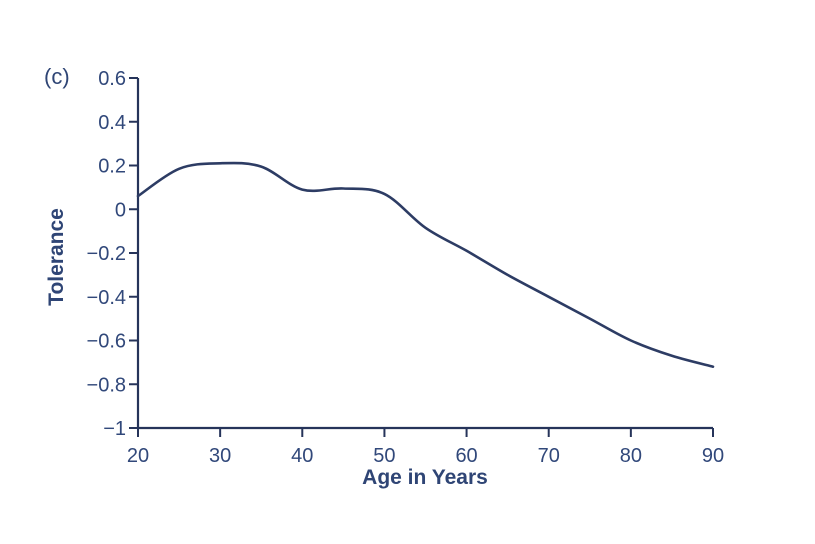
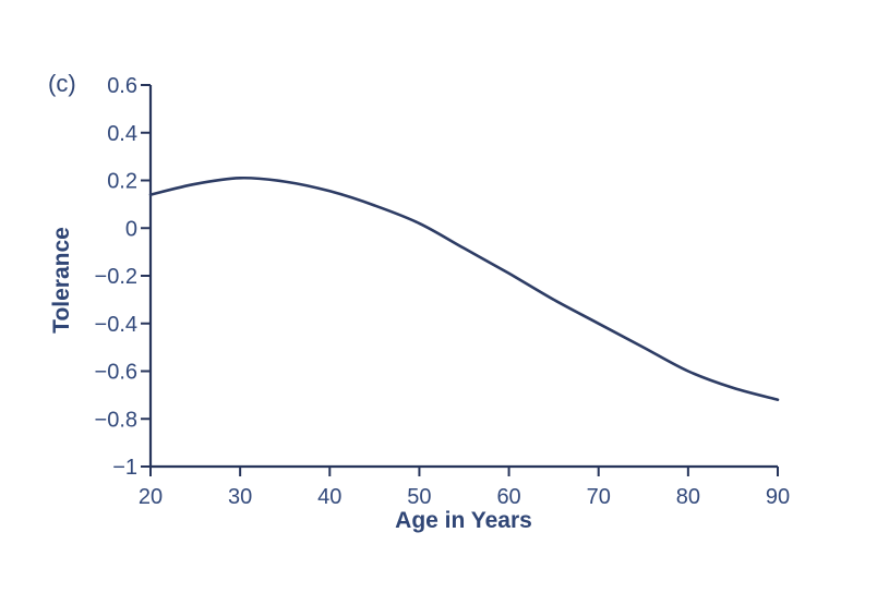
20: 0.06 -> 0.14
40: 0.09 -> 0.15
50: 0.07 -> 0.02
